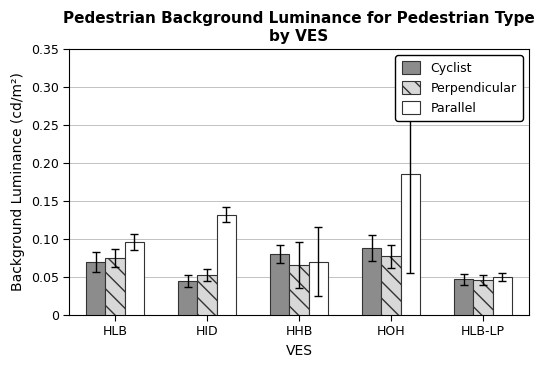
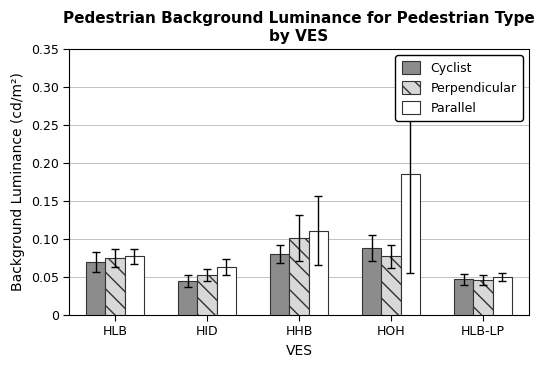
Parallel/HLB: 0.096 -> 0.077
Parallel/HID: 0.132 -> 0.063
Perpendicular/HHB: 0.066 -> 0.101
Parallel/HHB: 0.070 -> 0.111
